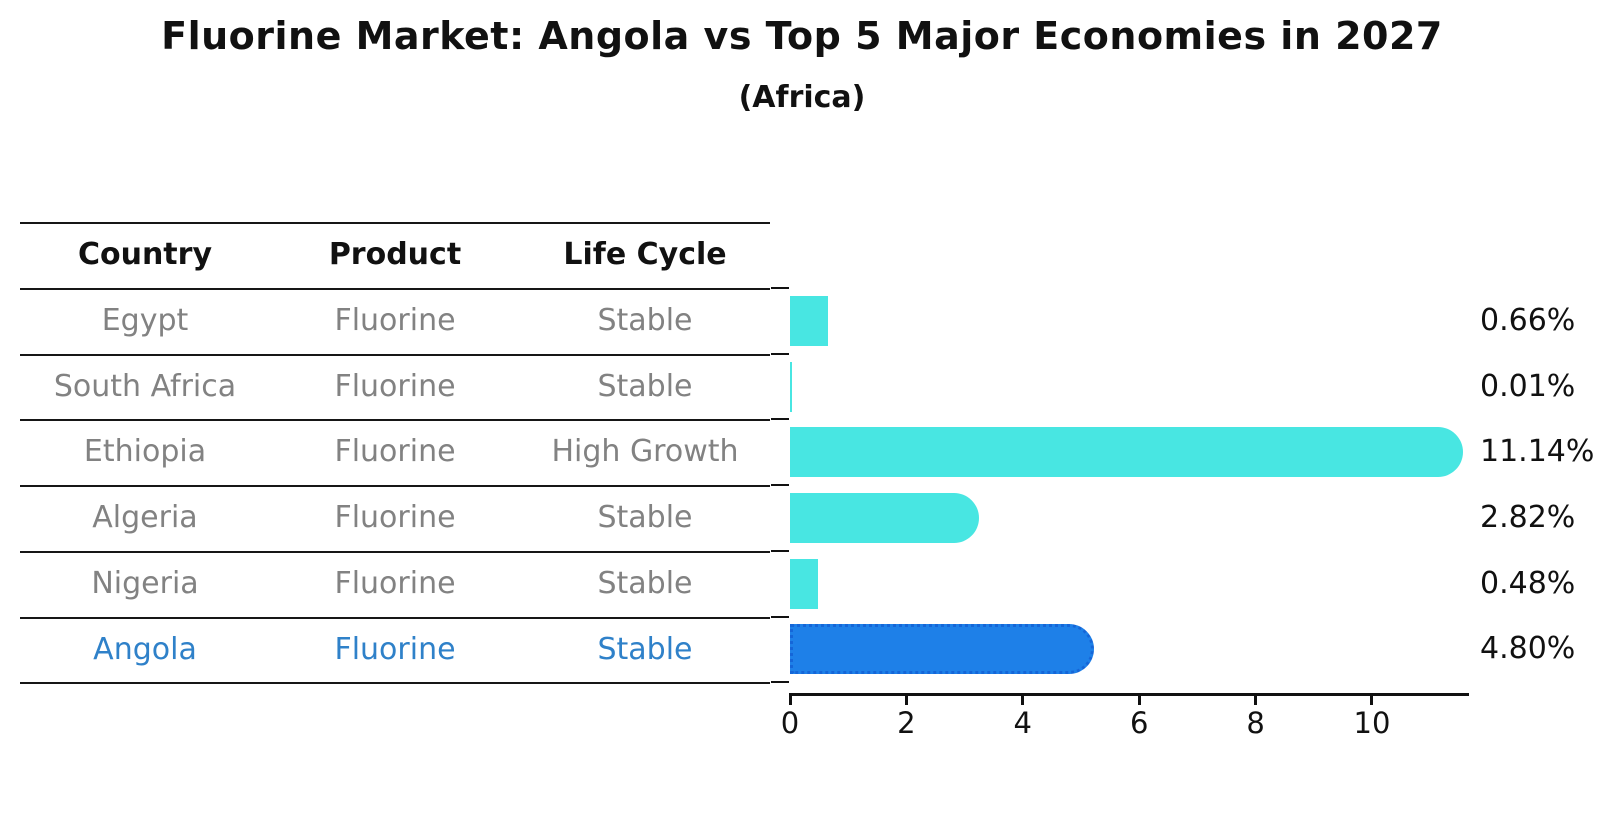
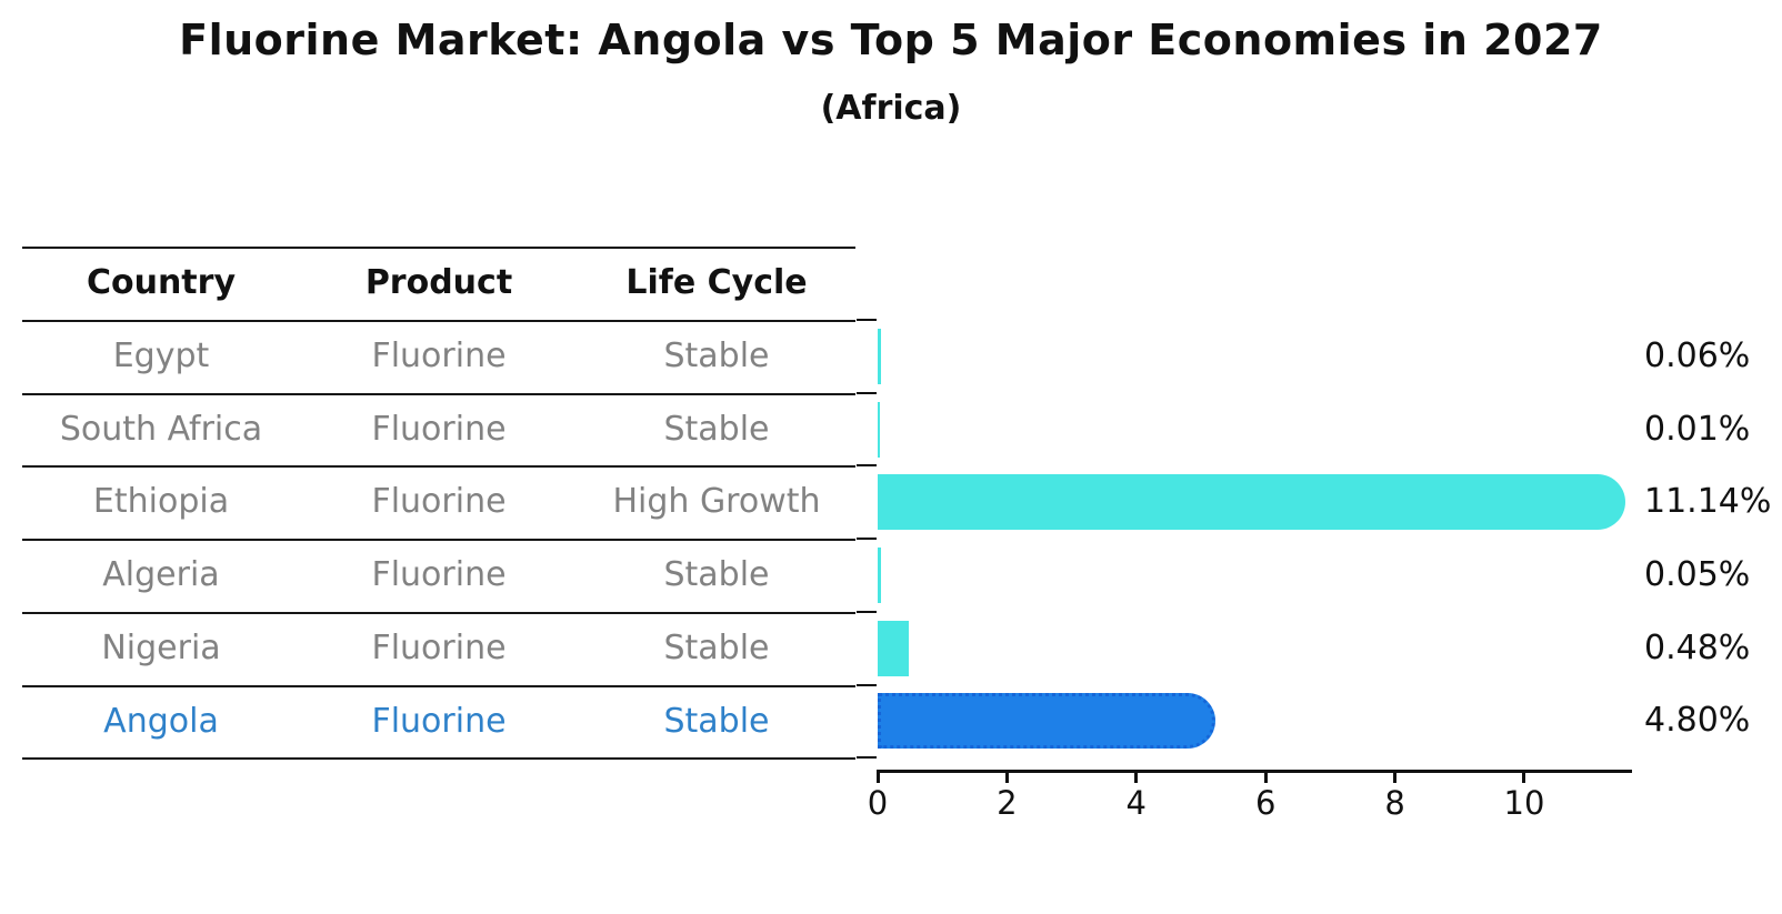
Egypt: 0.66% -> 0.06%
Algeria: 2.82% -> 0.05%
